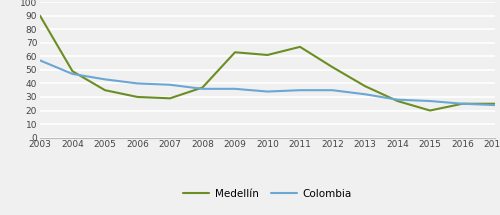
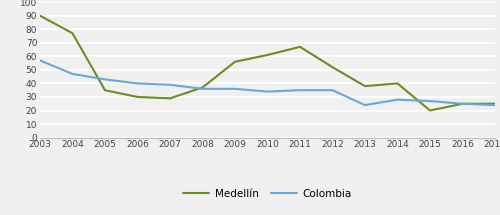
Medellín/2004: 49 -> 77
Medellín/2009: 63 -> 56
Colombia/2013: 32 -> 24
Medellín/2014: 27 -> 40
